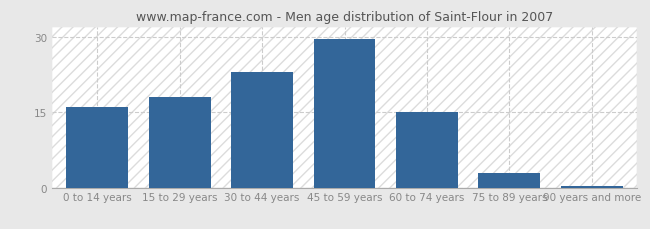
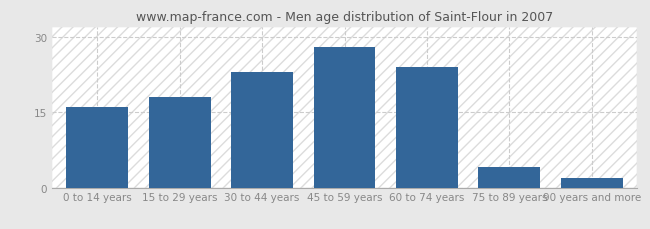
45 to 59 years: 29.5 -> 28.0
60 to 74 years: 15.0 -> 24.0
75 to 89 years: 3.0 -> 4.0
90 years and more: 0.3 -> 2.0
